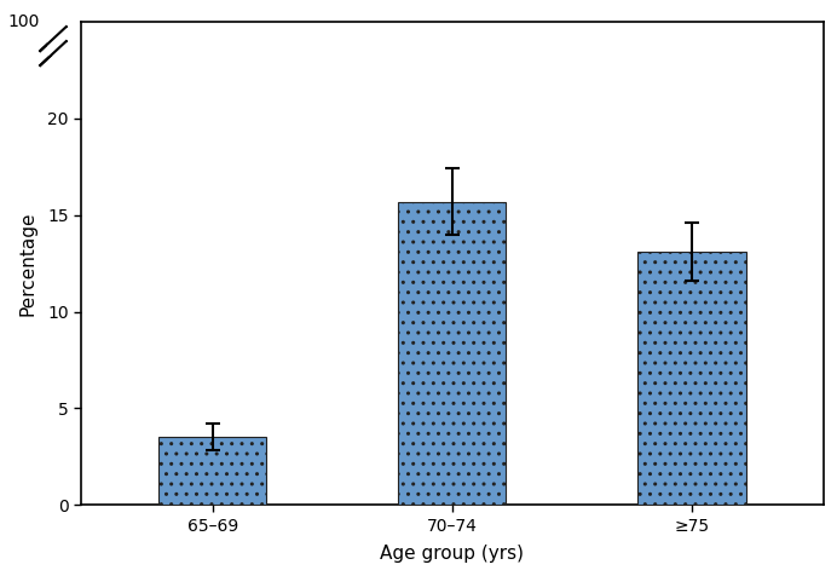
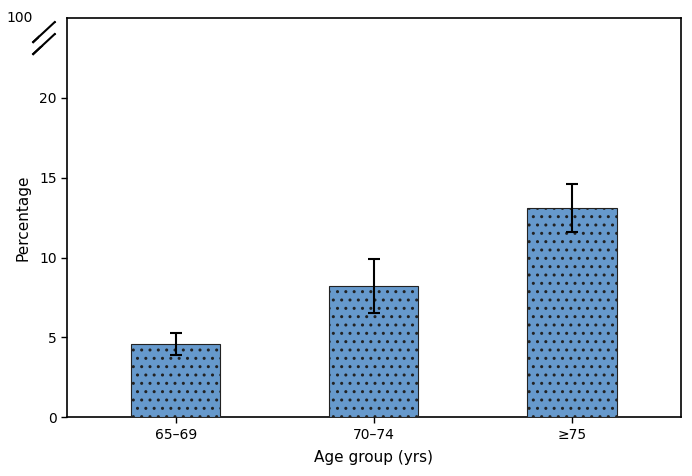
65–69: 3.5 -> 4.6
70–74: 15.7 -> 8.2
